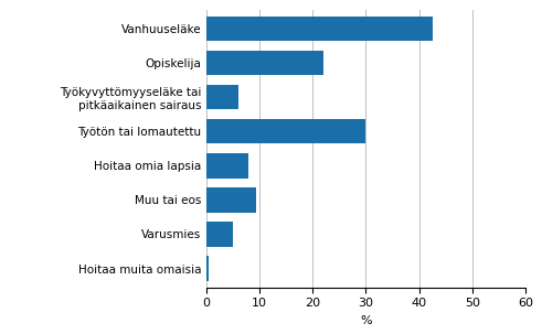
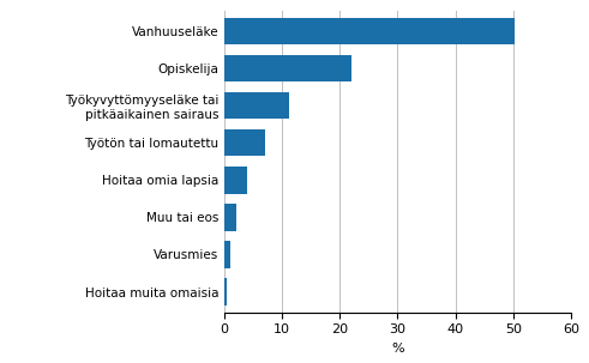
Vanhuuseläke: 42.5 -> 50.3
Työkyvyttömyyseläke tai pitkäaikainen sairaus: 6.0 -> 11.2
Työtön tai lomautettu: 30.0 -> 7.1
Hoitaa omia lapsia: 8.0 -> 4.1
Muu tai eos: 9.5 -> 2.2
Varusmies: 5.0 -> 1.1
